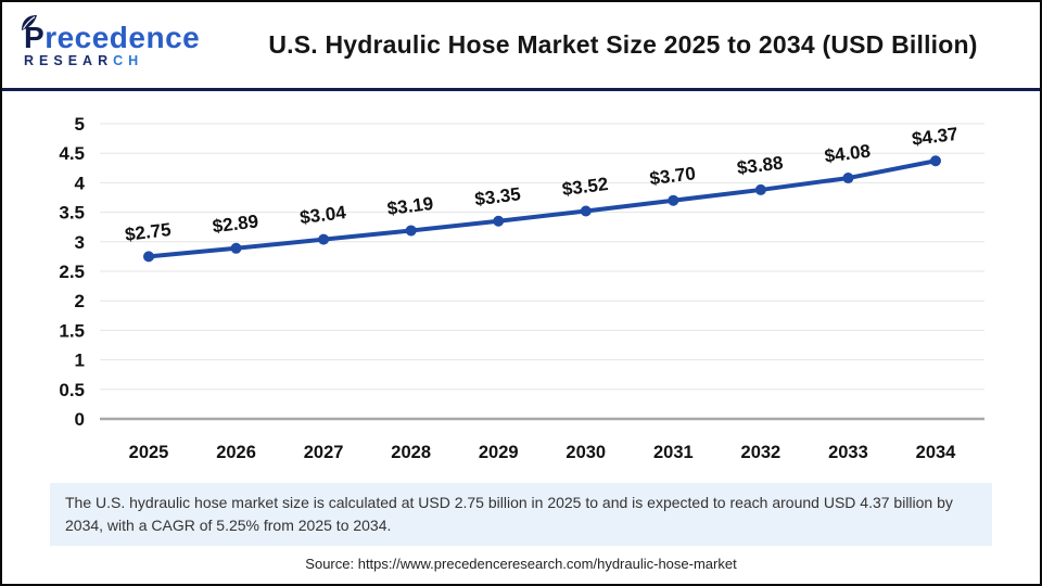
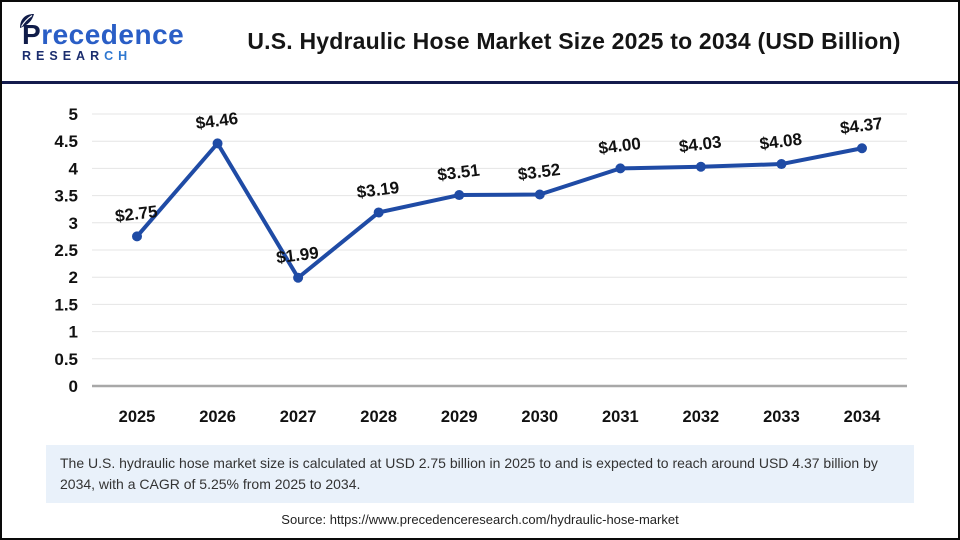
2026: $2.89 -> $4.46
2027: $3.04 -> $1.99
2029: $3.35 -> $3.51
2031: $3.70 -> $4.00
2032: $3.88 -> $4.03
